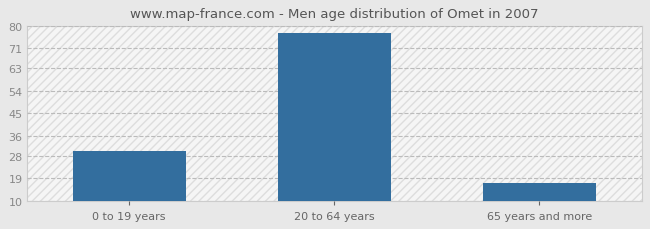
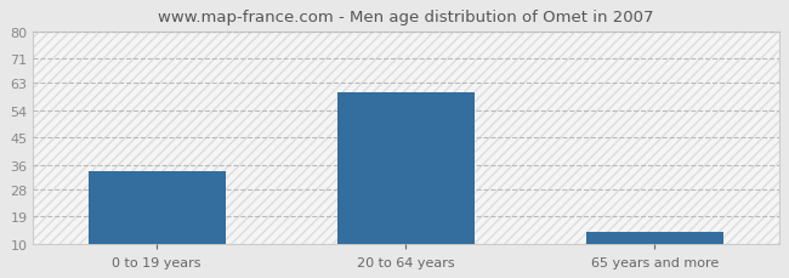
0 to 19 years: 30 -> 34
20 to 64 years: 77 -> 60
65 years and more: 17 -> 14
